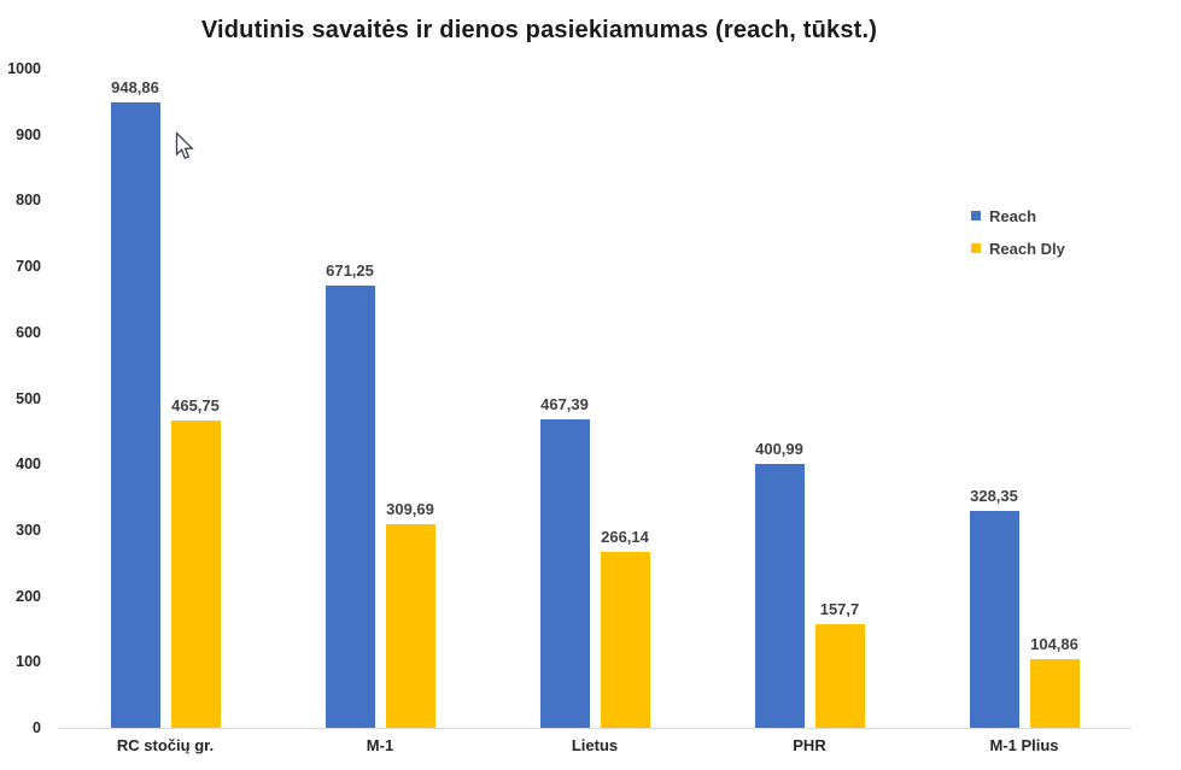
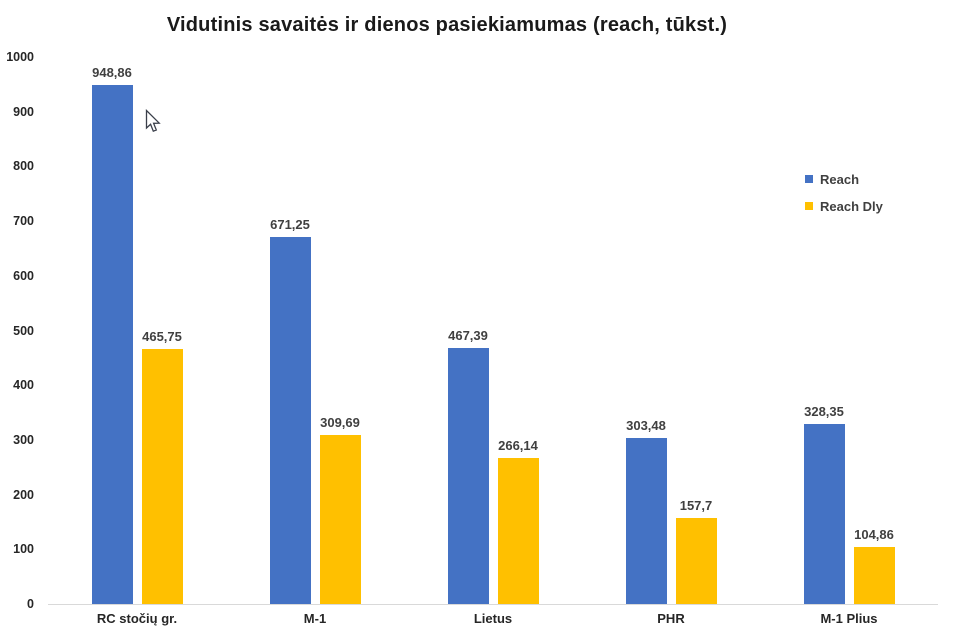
Reach/PHR: 400,99 -> 303,48
